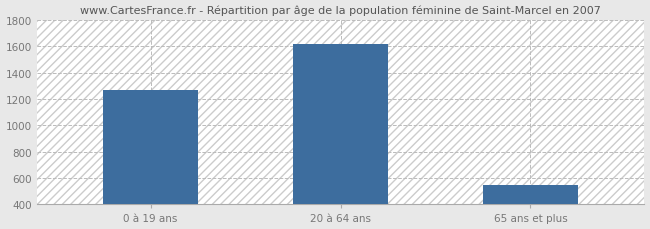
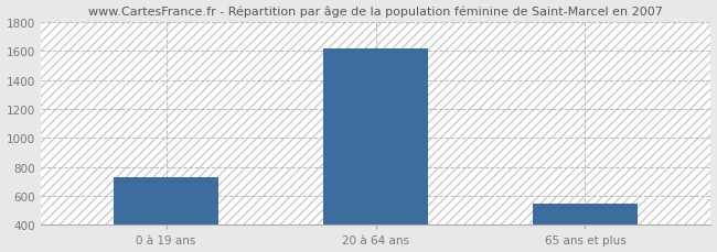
0 à 19 ans: 1270 -> 730
